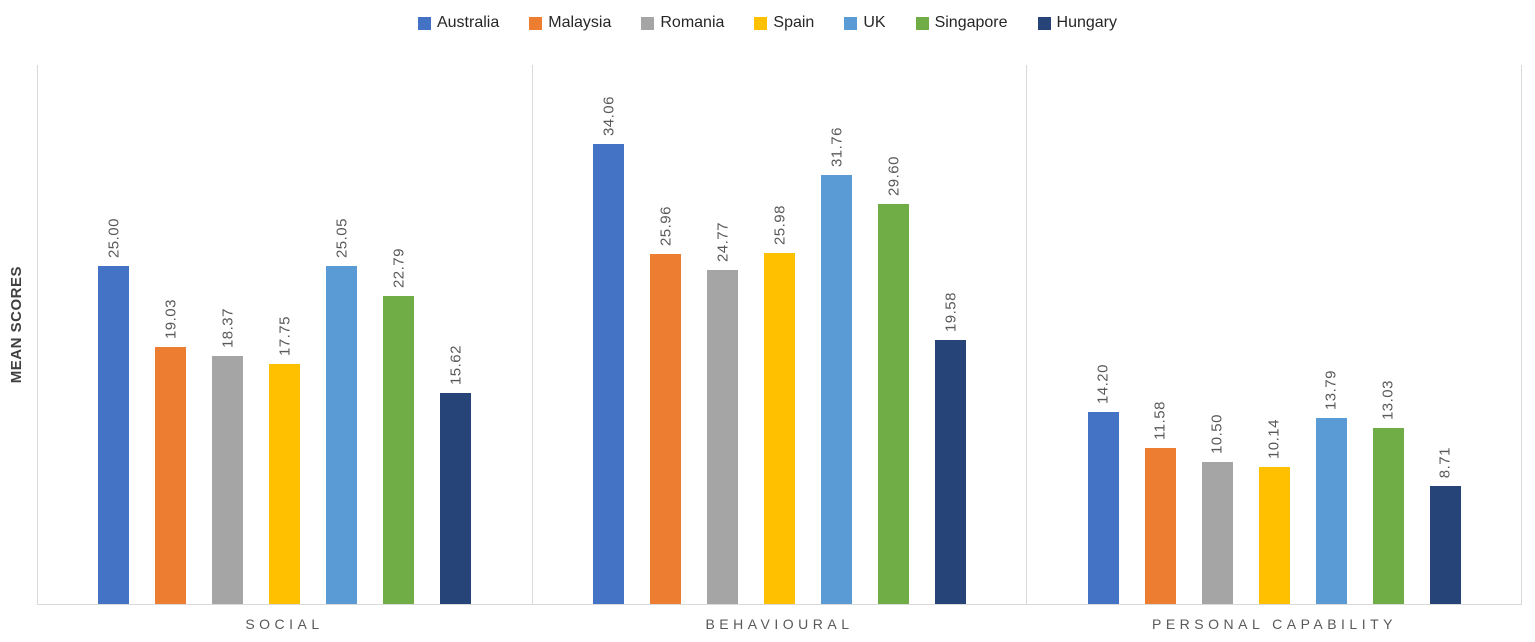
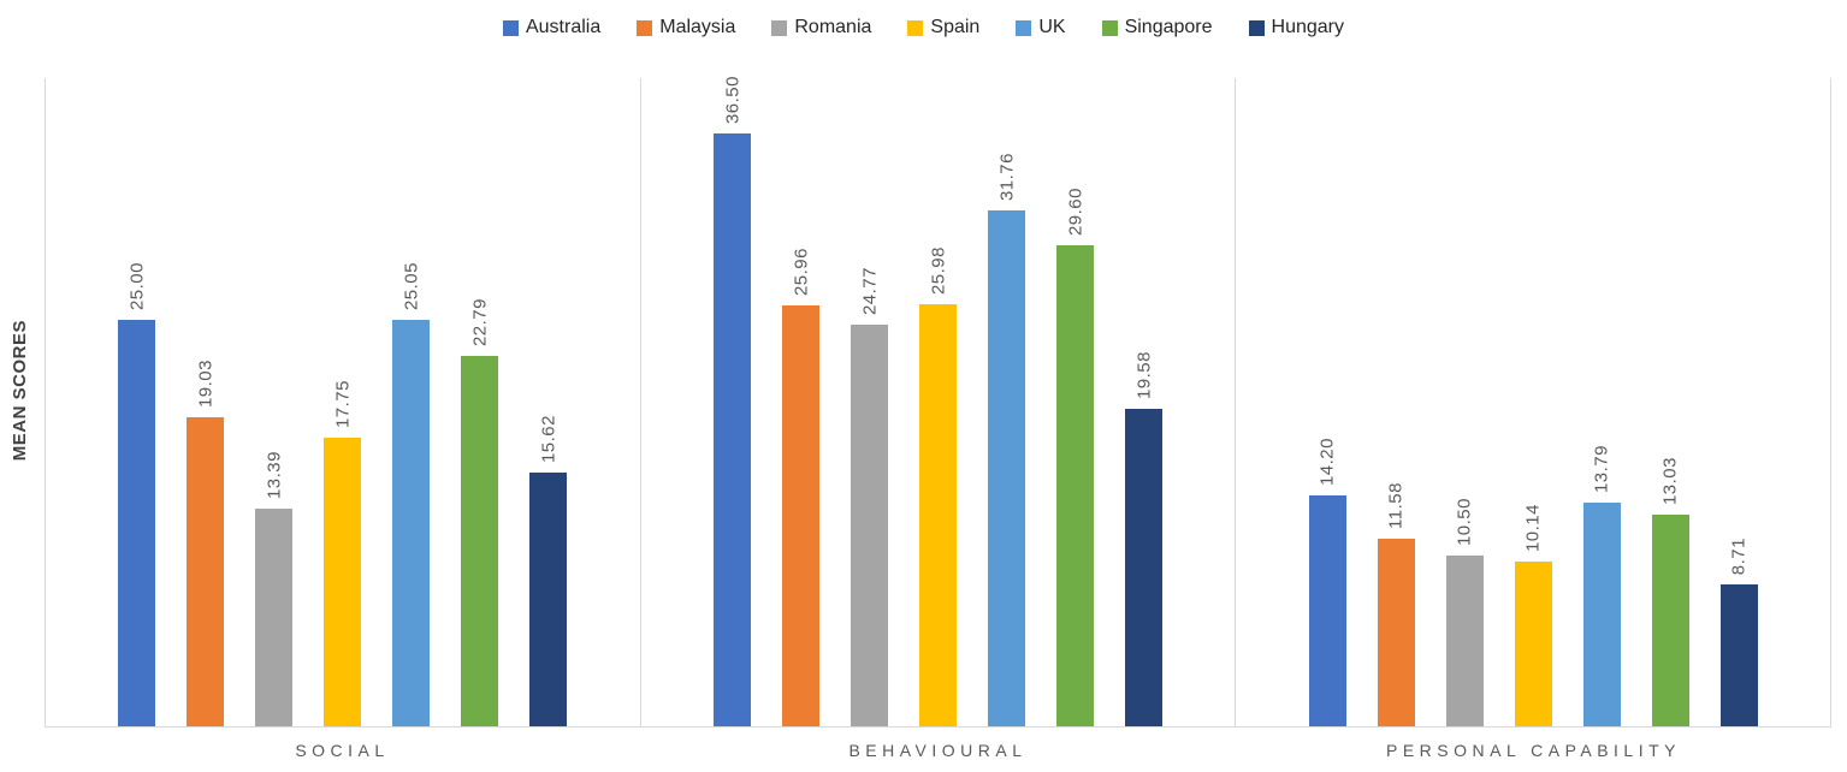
Romania/SOCIAL: 18.37 -> 13.39
Australia/BEHAVIOURAL: 34.06 -> 36.50
